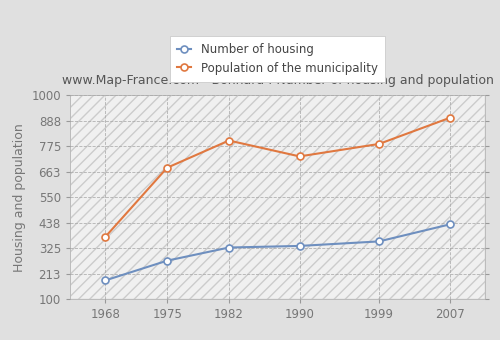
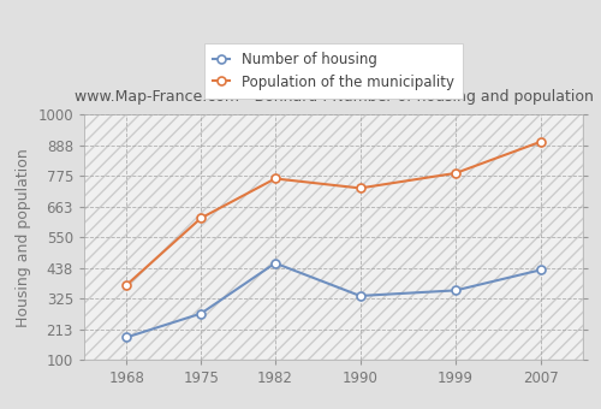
Population of the municipality/1975: 680 -> 620
Number of housing/1982: 328 -> 455
Population of the municipality/1982: 800 -> 765
